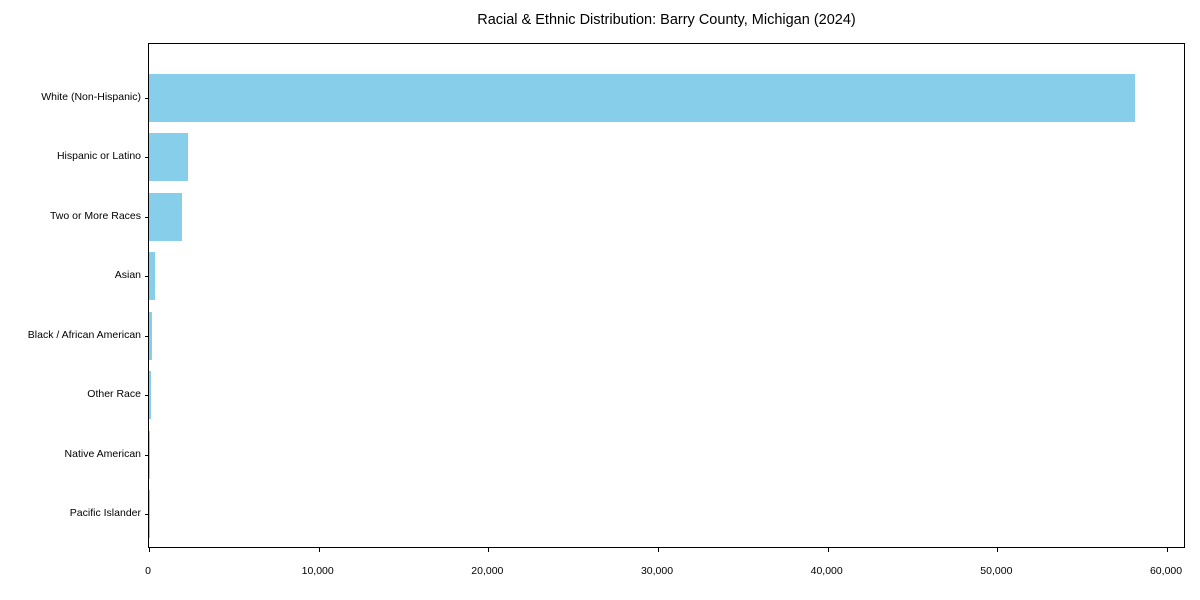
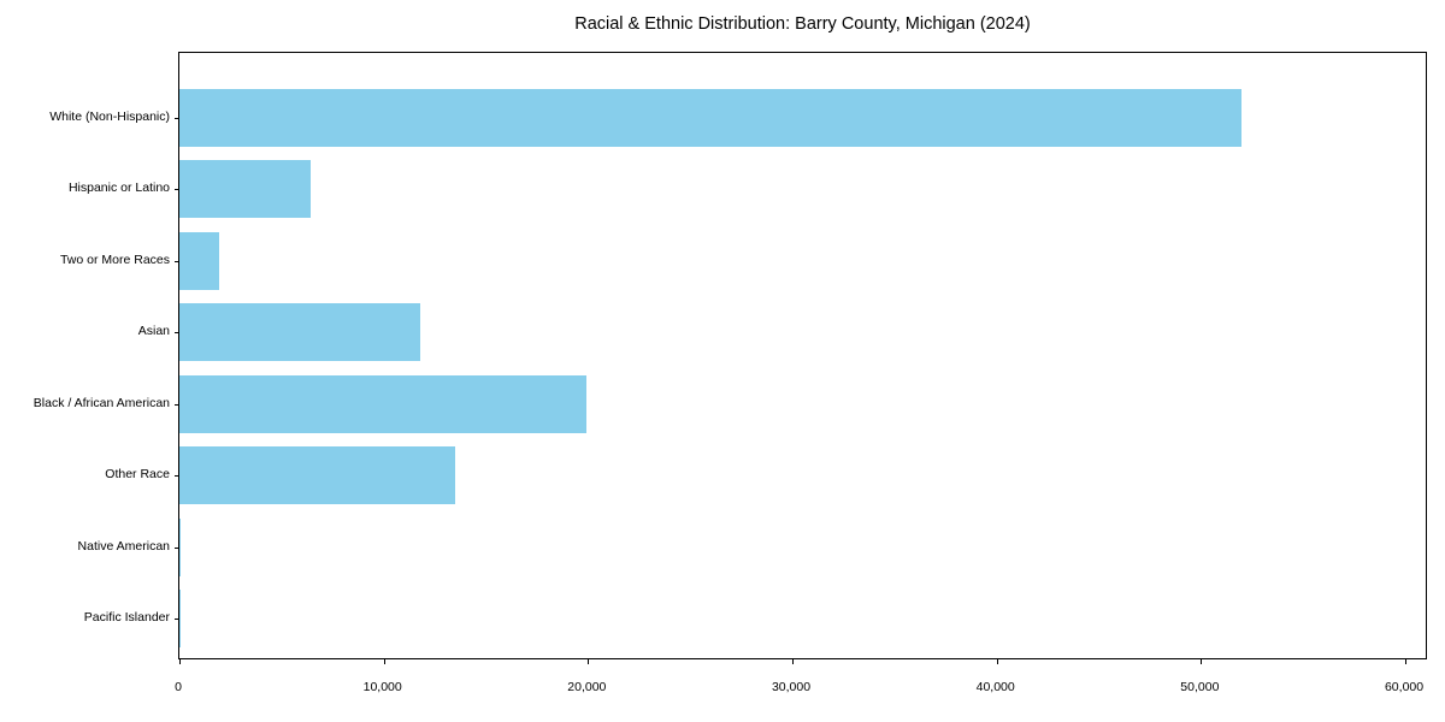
White (Non-Hispanic): 58100 -> 52000
Hispanic or Latino: 2300 -> 6400
Asian: 400 -> 11800
Black / African American: 200 -> 19900
Other Race: 100 -> 13500
